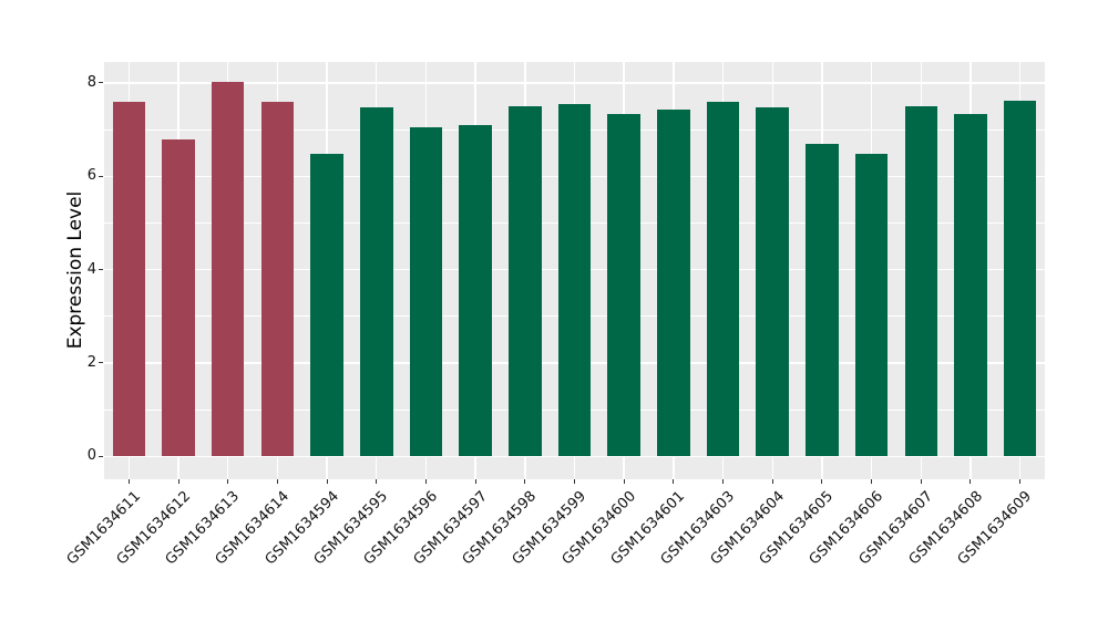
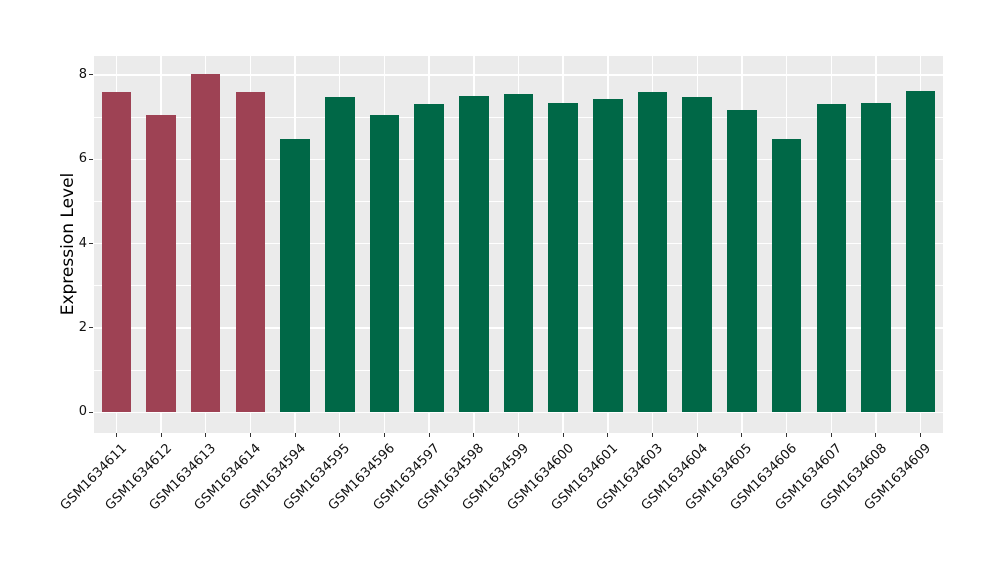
GSM1634612: 6.8 -> 7.0
GSM1634597: 7.1 -> 7.3
GSM1634605: 6.7 -> 7.2
GSM1634607: 7.5 -> 7.3
